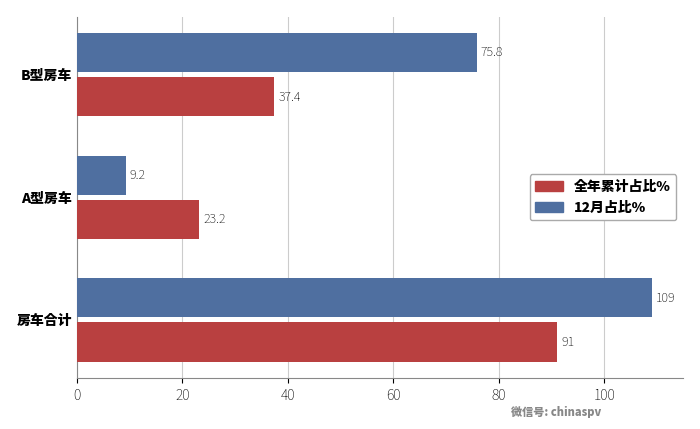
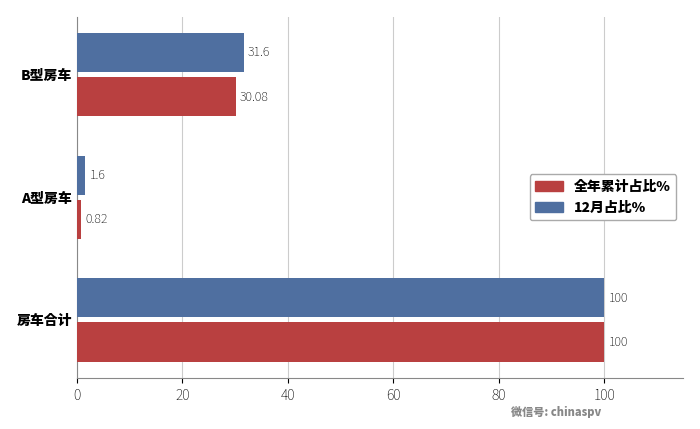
12月占比%/B型房车: 75.8 -> 31.6
全年累计占比%/B型房车: 37.4 -> 30.1
12月占比%/A型房车: 9.2 -> 1.6
全年累计占比%/A型房车: 23.2 -> 0.8
12月占比%/房车合计: 109.0 -> 100.0
全年累计占比%/房车合计: 91.0 -> 100.0
